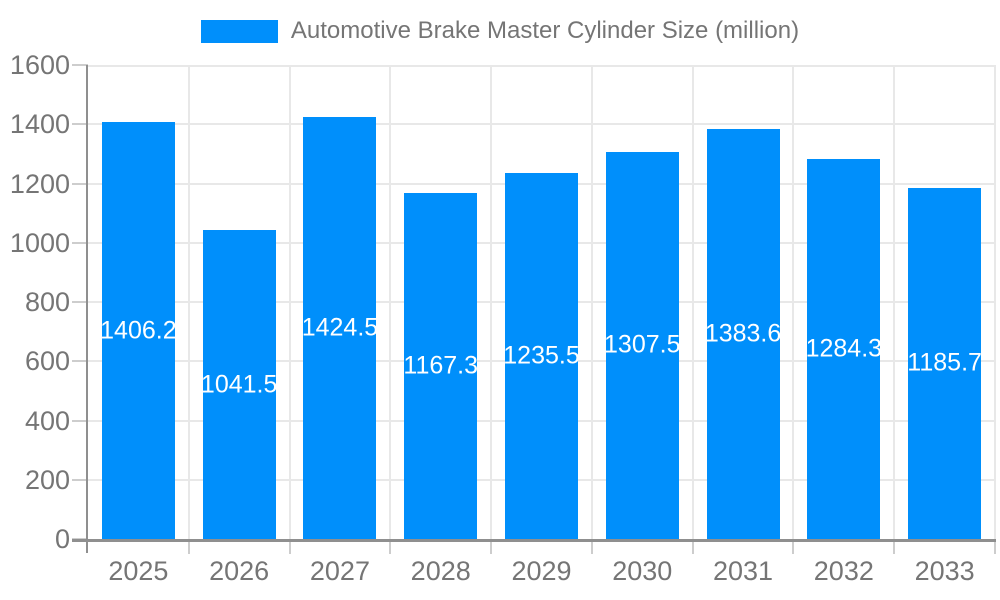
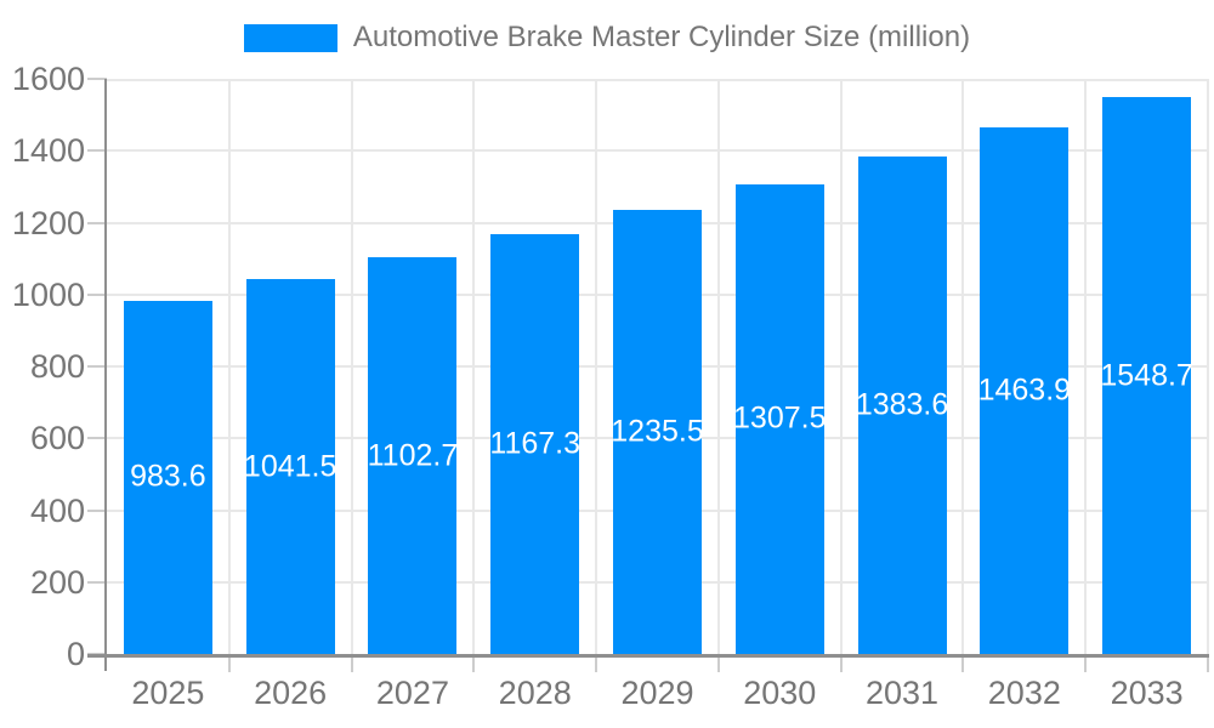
2025: 1406.2 -> 983.6
2027: 1424.5 -> 1102.7
2032: 1284.3 -> 1463.9
2033: 1185.7 -> 1548.7
